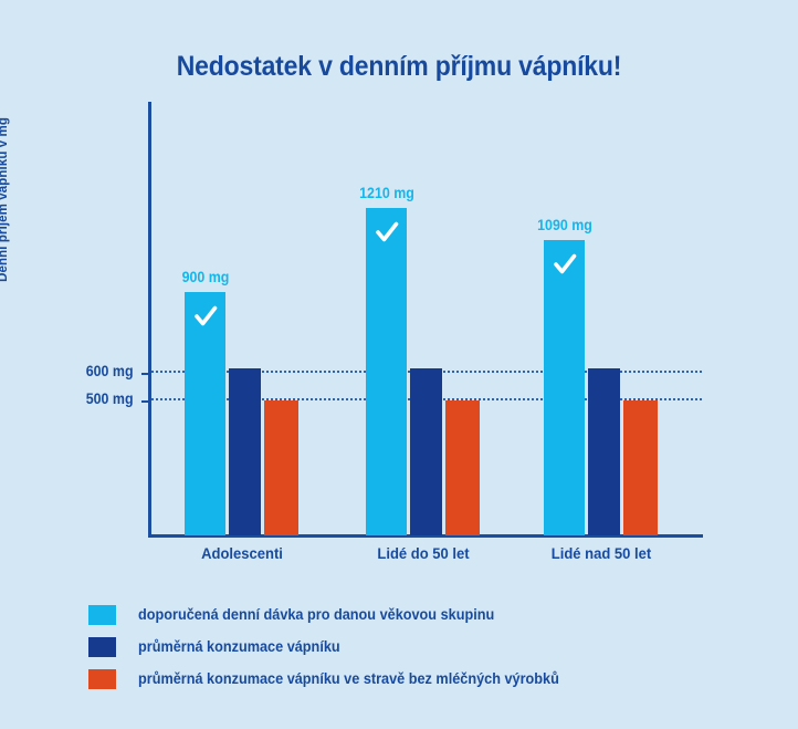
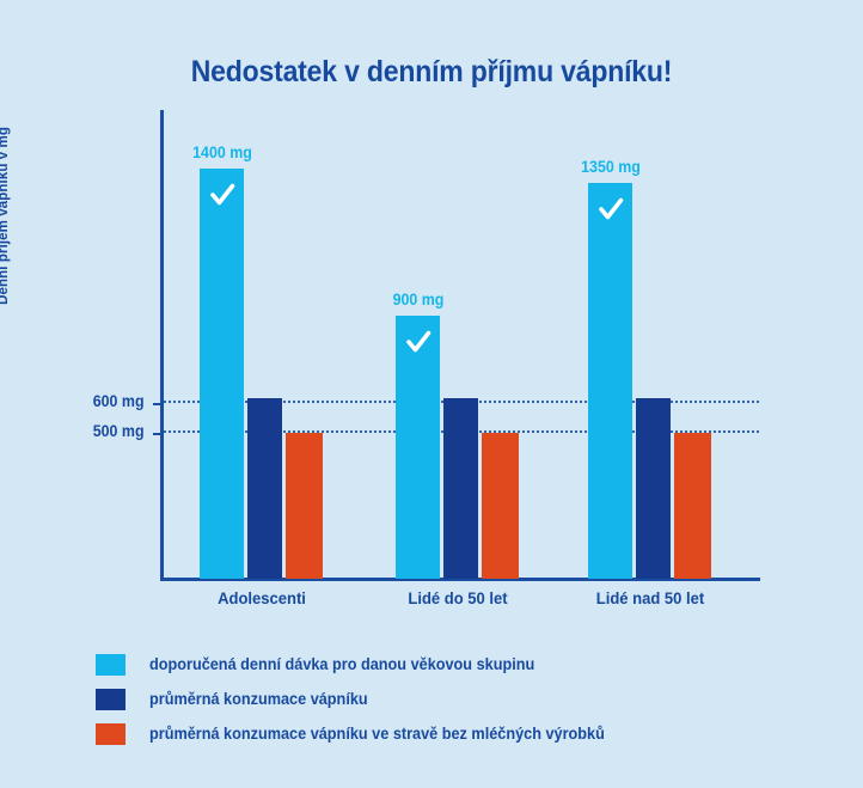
doporučená denní dávka pro danou věkovou skupinu/Adolescenti: 900 -> 1400
doporučená denní dávka pro danou věkovou skupinu/Lidé do 50 let: 1210 -> 900
doporučená denní dávka pro danou věkovou skupinu/Lidé nad 50 let: 1090 -> 1350
